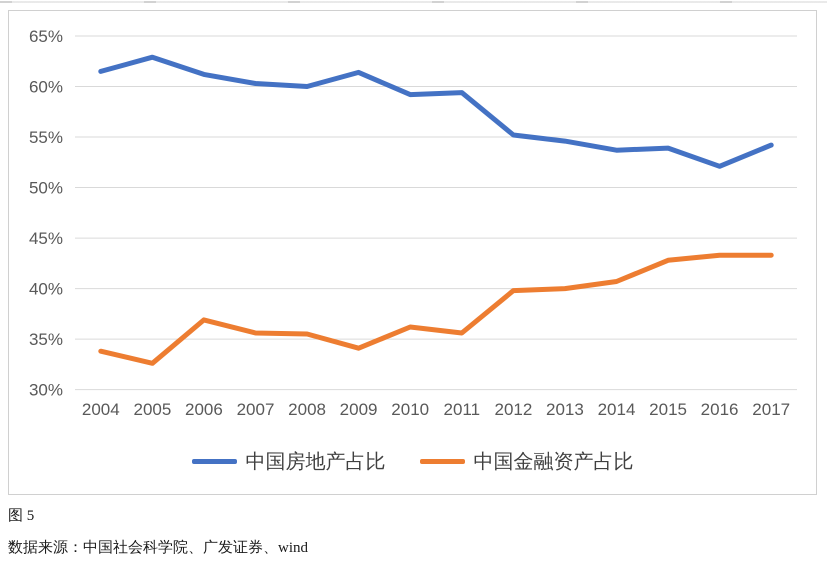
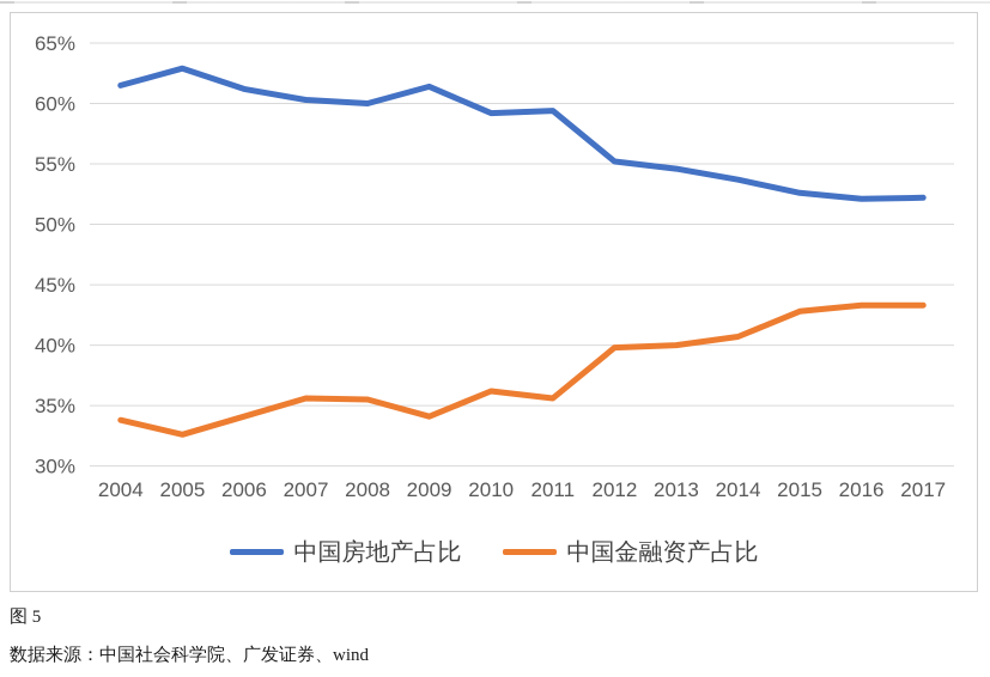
中国金融资产占比/2006: 36.9% -> 34.1%
中国房地产占比/2015: 53.9% -> 52.6%
中国房地产占比/2017: 54.2% -> 52.2%
